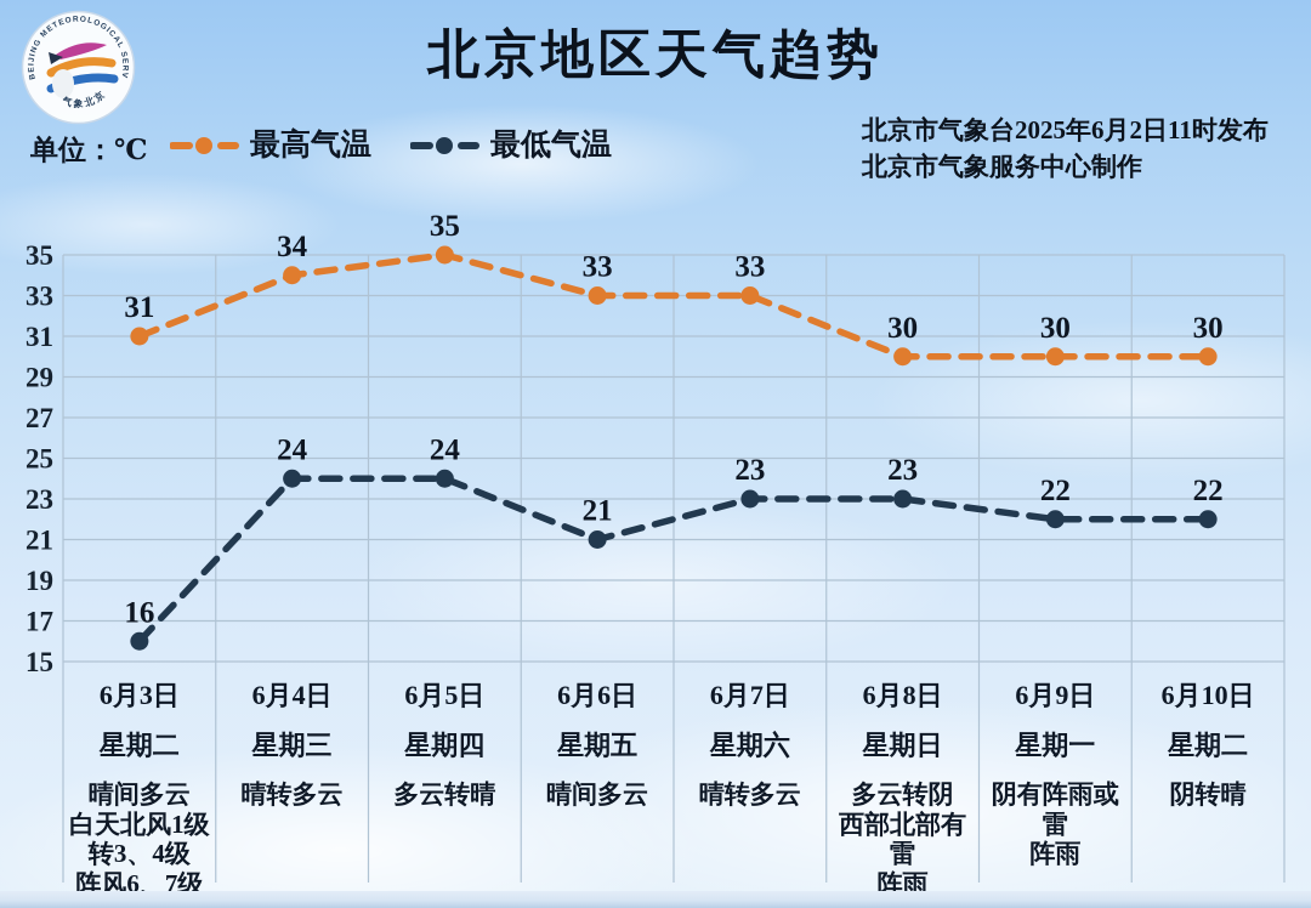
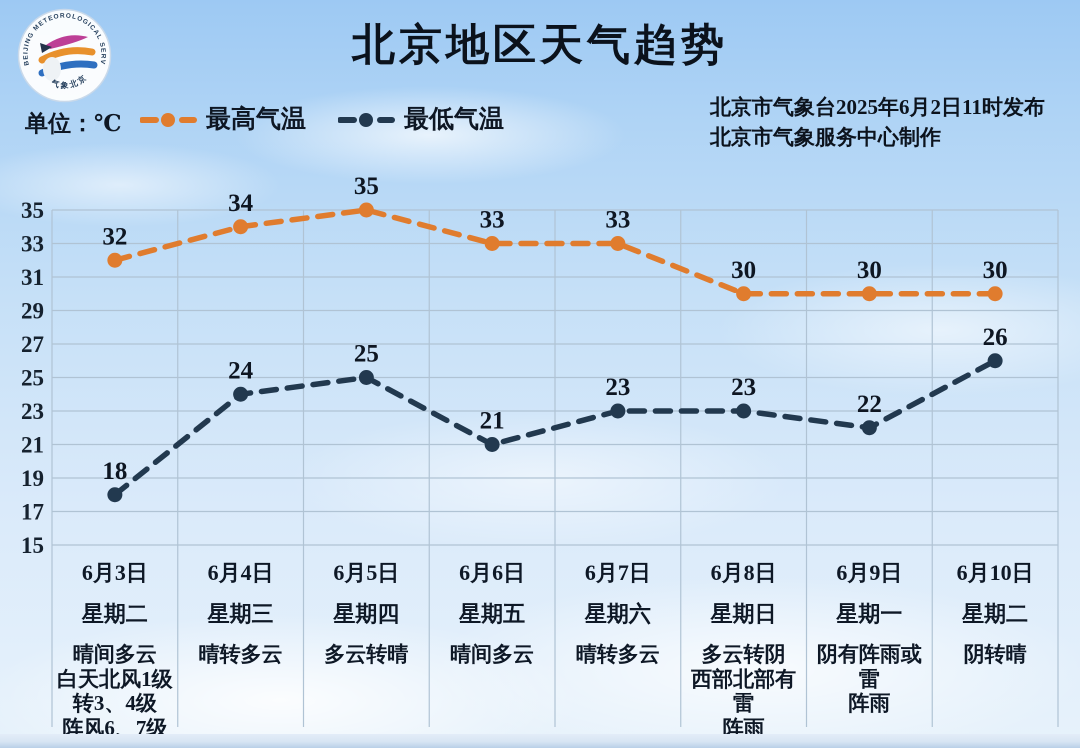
最高气温/6月3日: 31 -> 32
最低气温/6月3日: 16 -> 18
最低气温/6月5日: 24 -> 25
最低气温/6月10日: 22 -> 26
